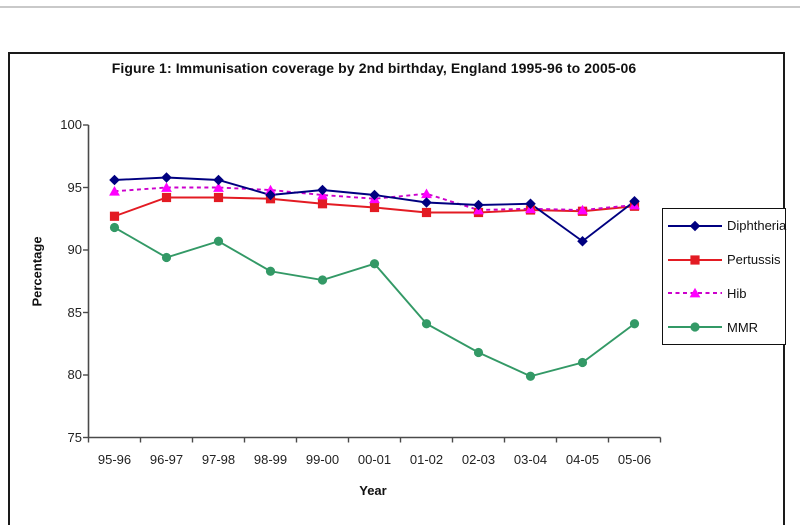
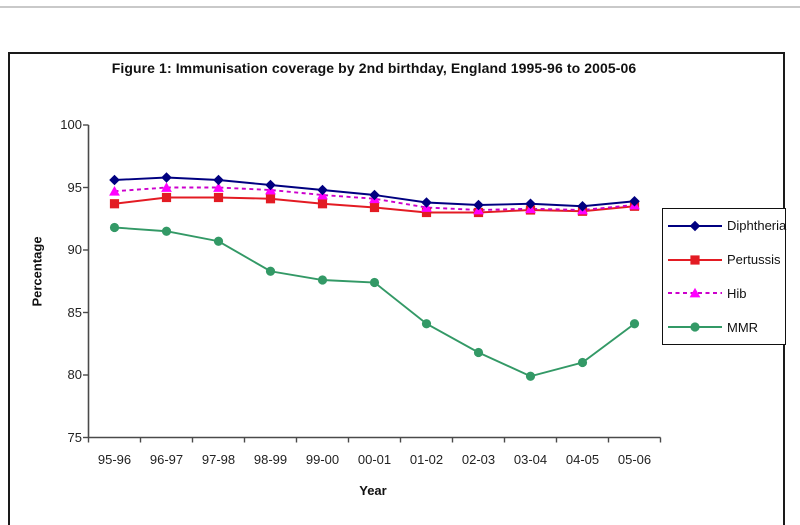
Pertussis/95-96: 92.7 -> 93.7
MMR/96-97: 89.4 -> 91.5
Diphtheria/98-99: 94.4 -> 95.2
MMR/00-01: 88.9 -> 87.4
Hib/01-02: 94.5 -> 93.4
Diphtheria/04-05: 90.7 -> 93.5
